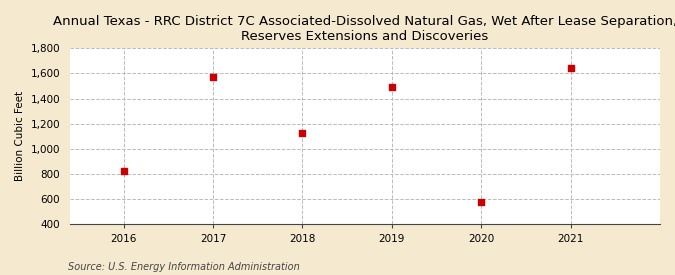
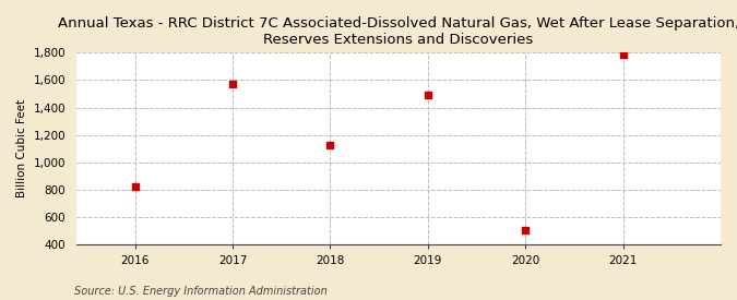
2020: 580 -> 510
2021: 1,640 -> 1,790
